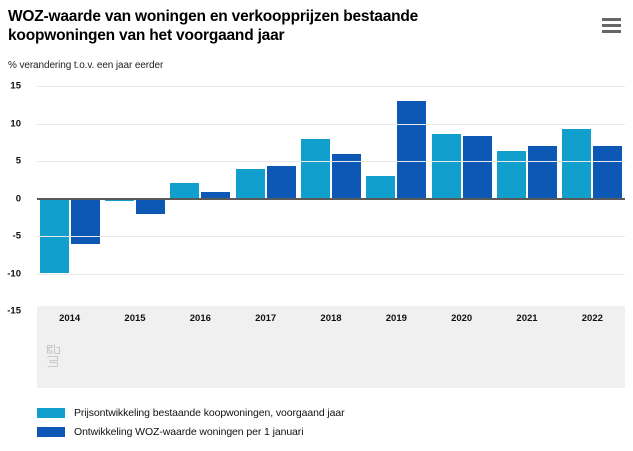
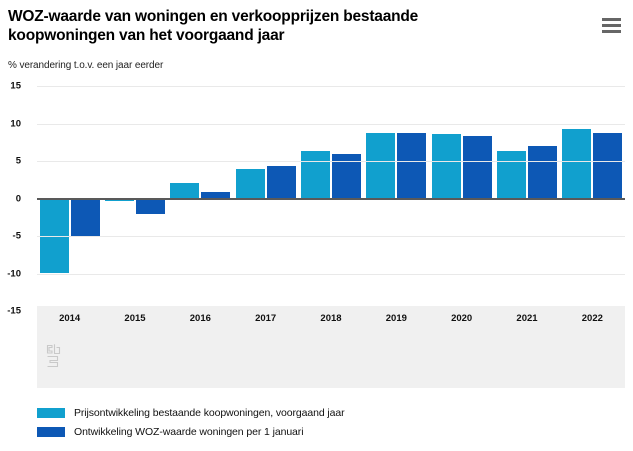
Ontwikkeling WOZ-waarde woningen per 1 januari/2014: -6 -> -5
Prijsontwikkeling bestaande koopwoningen, voorgaand jaar/2018: 8 -> 6
Prijsontwikkeling bestaande koopwoningen, voorgaand jaar/2019: 3 -> 9
Ontwikkeling WOZ-waarde woningen per 1 januari/2019: 13 -> 9
Ontwikkeling WOZ-waarde woningen per 1 januari/2022: 7 -> 9
